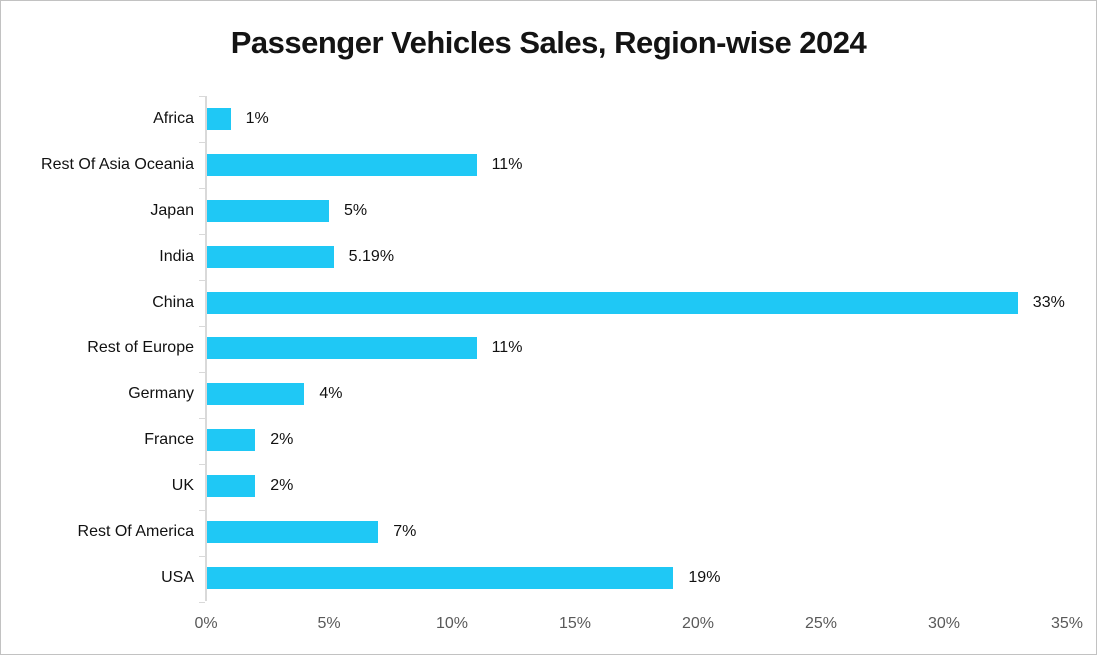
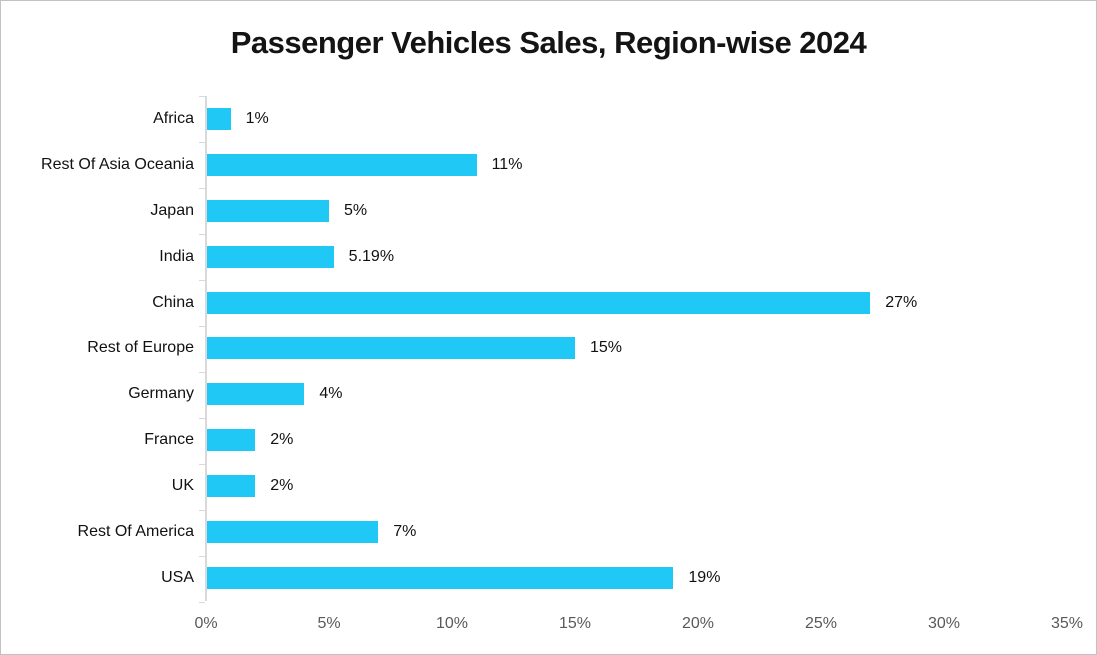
China: 33% -> 27%
Rest of Europe: 11% -> 15%
